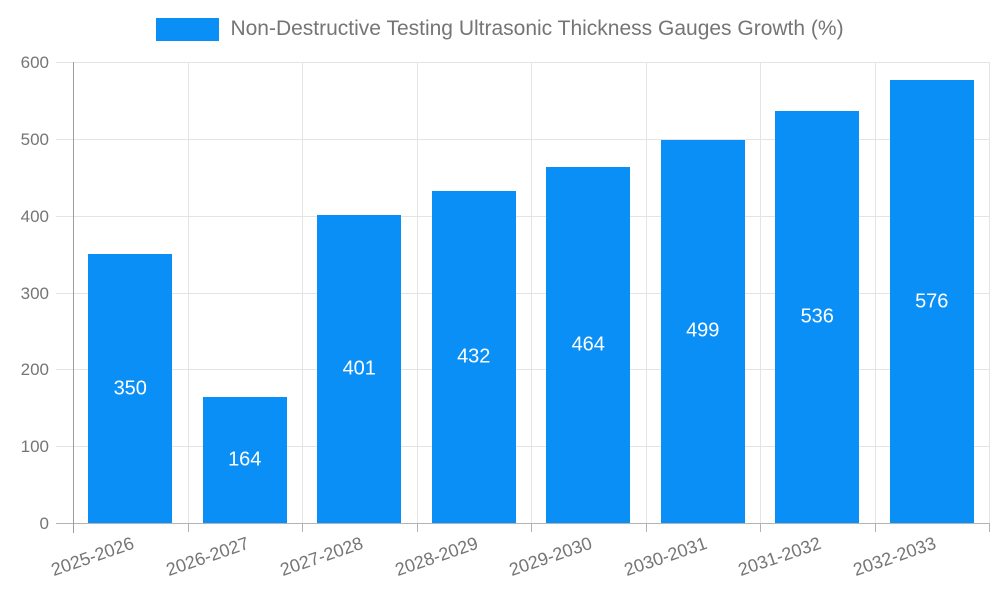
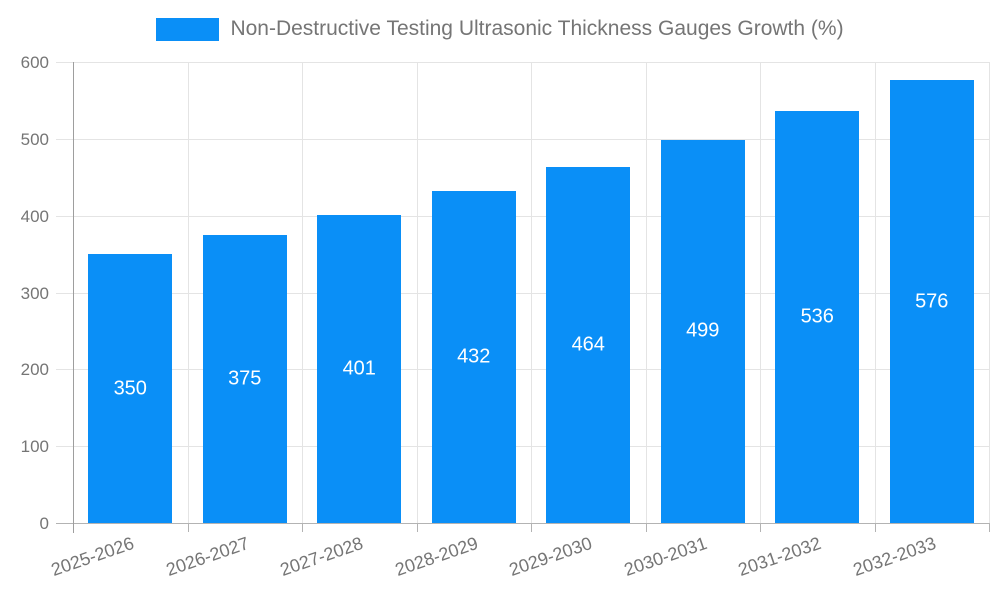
2026-2027: 164 -> 375
